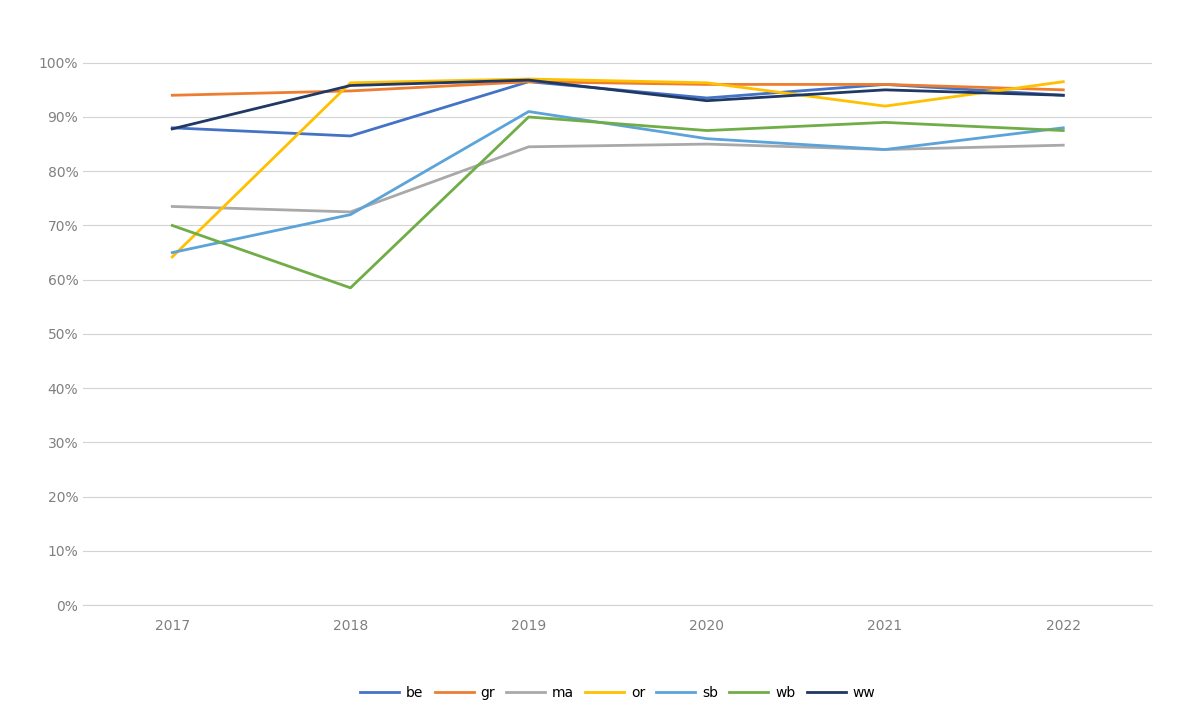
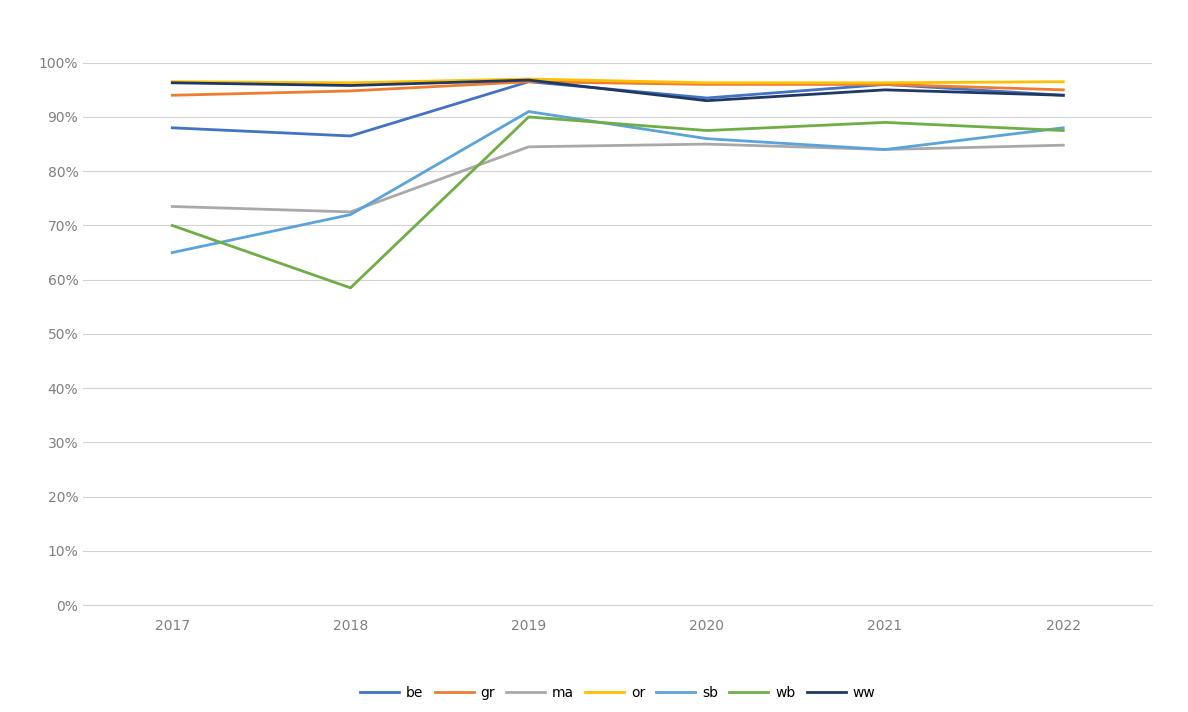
or/2017: 64.2% -> 96.5%
ww/2017: 87.8% -> 96.3%
or/2021: 92.0% -> 96.3%
